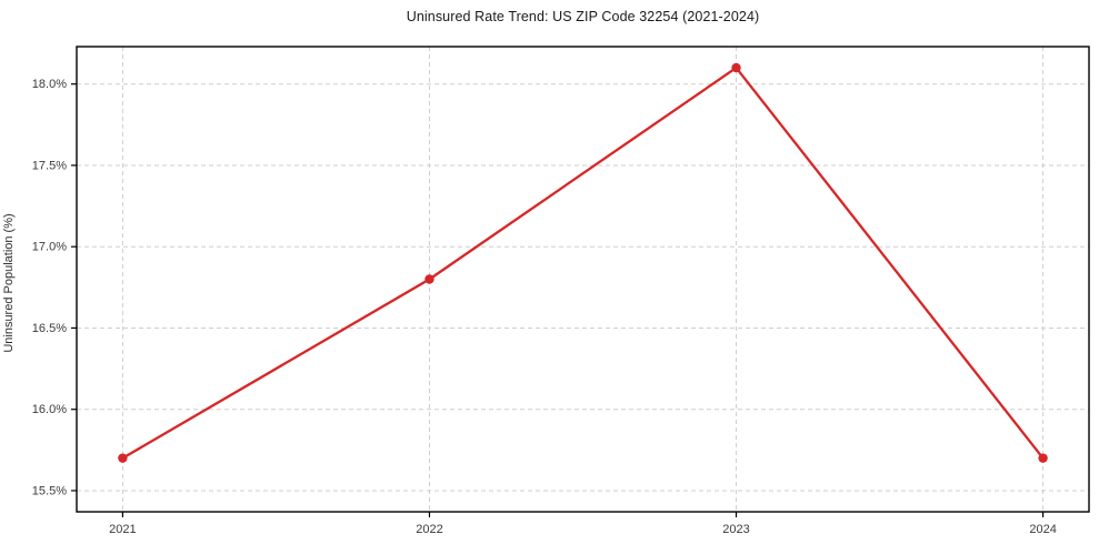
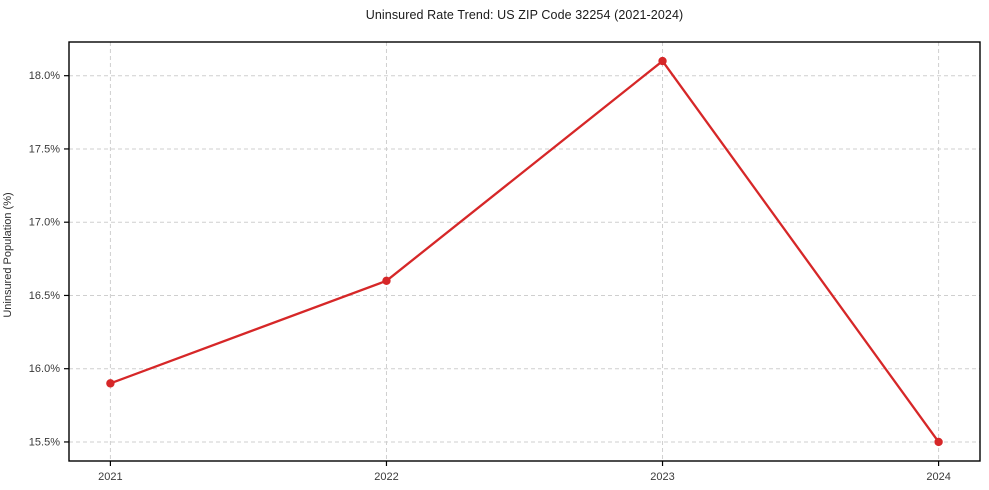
2021: 15.7% -> 15.9%
2022: 16.8% -> 16.6%
2024: 15.7% -> 15.5%
